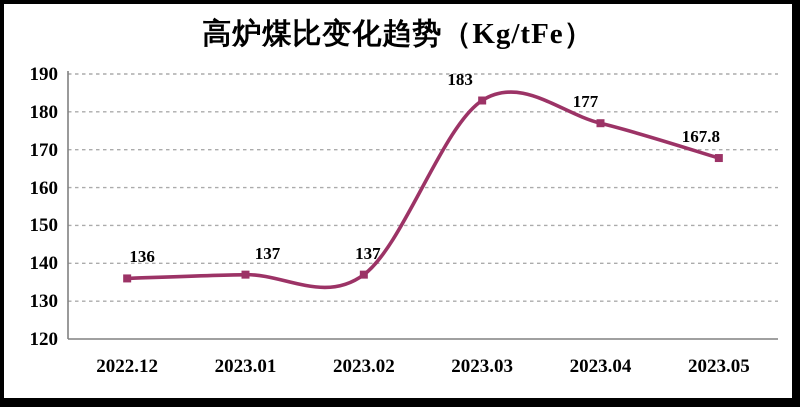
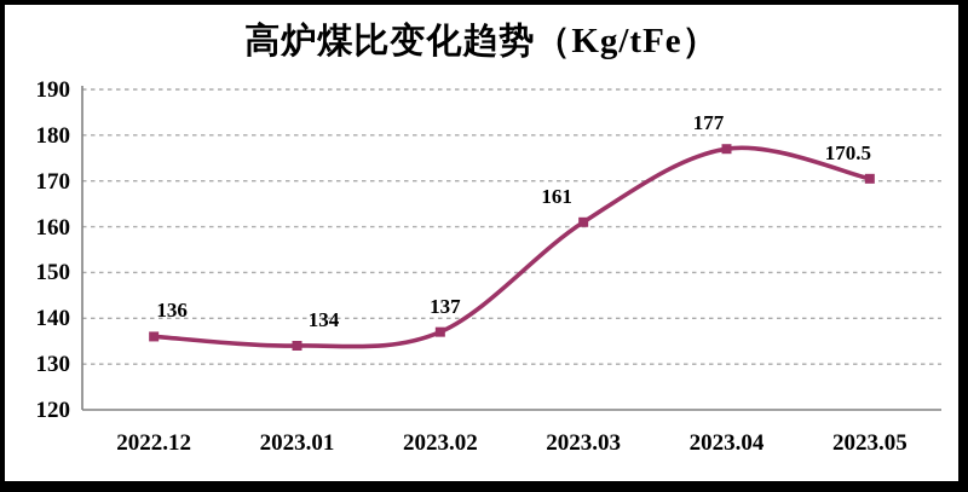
2023.01: 137 -> 134
2023.03: 183 -> 161
2023.05: 167.8 -> 170.5
